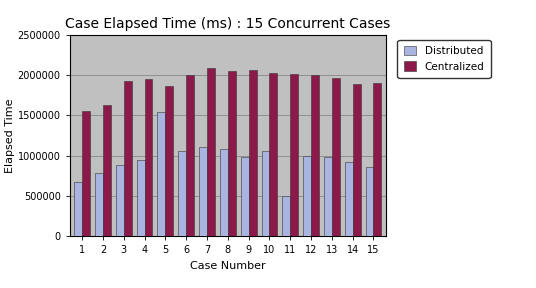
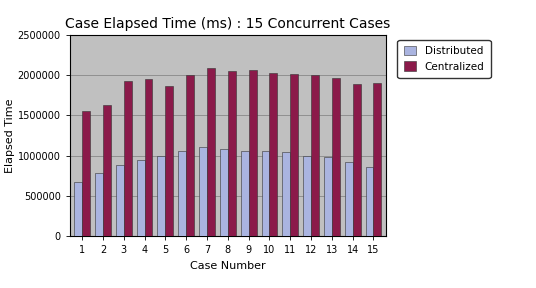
Distributed/5: 1540000 -> 1000000
Distributed/9: 980000 -> 1060000
Distributed/11: 500000 -> 1040000
